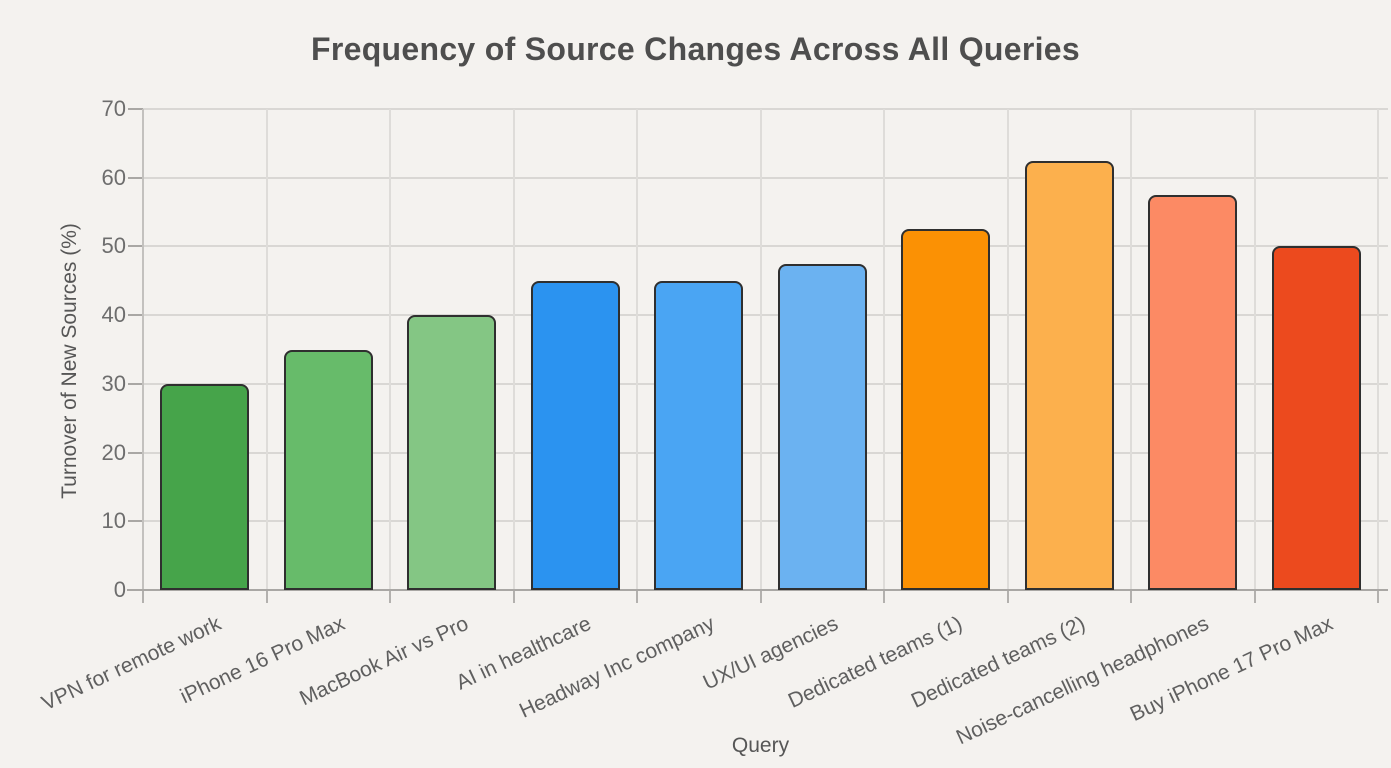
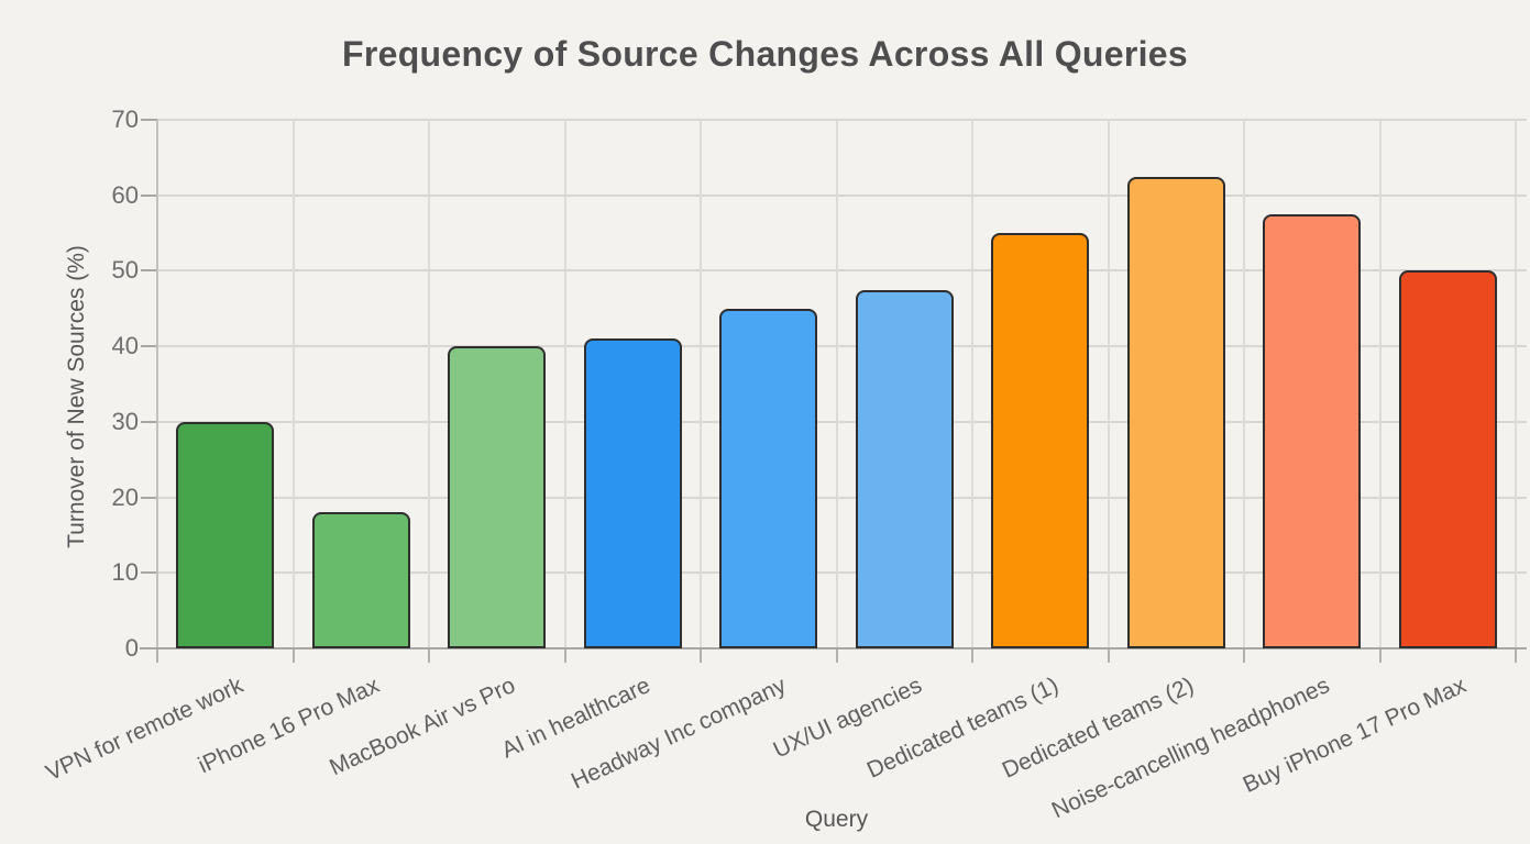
iPhone 16 Pro Max: 35 -> 18
AI in healthcare: 45 -> 41
Dedicated teams (1): 52 -> 55
